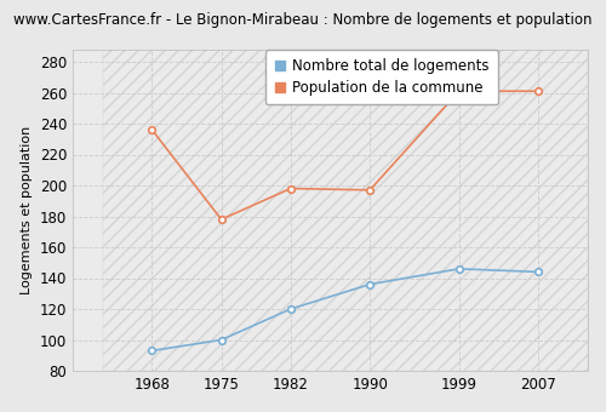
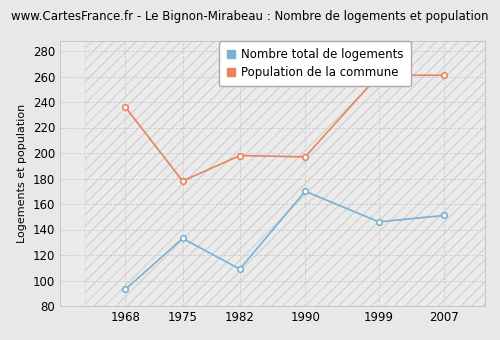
Nombre total de logements/1975: 100 -> 133
Nombre total de logements/1982: 120 -> 109
Nombre total de logements/1990: 136 -> 170
Nombre total de logements/2007: 144 -> 151
